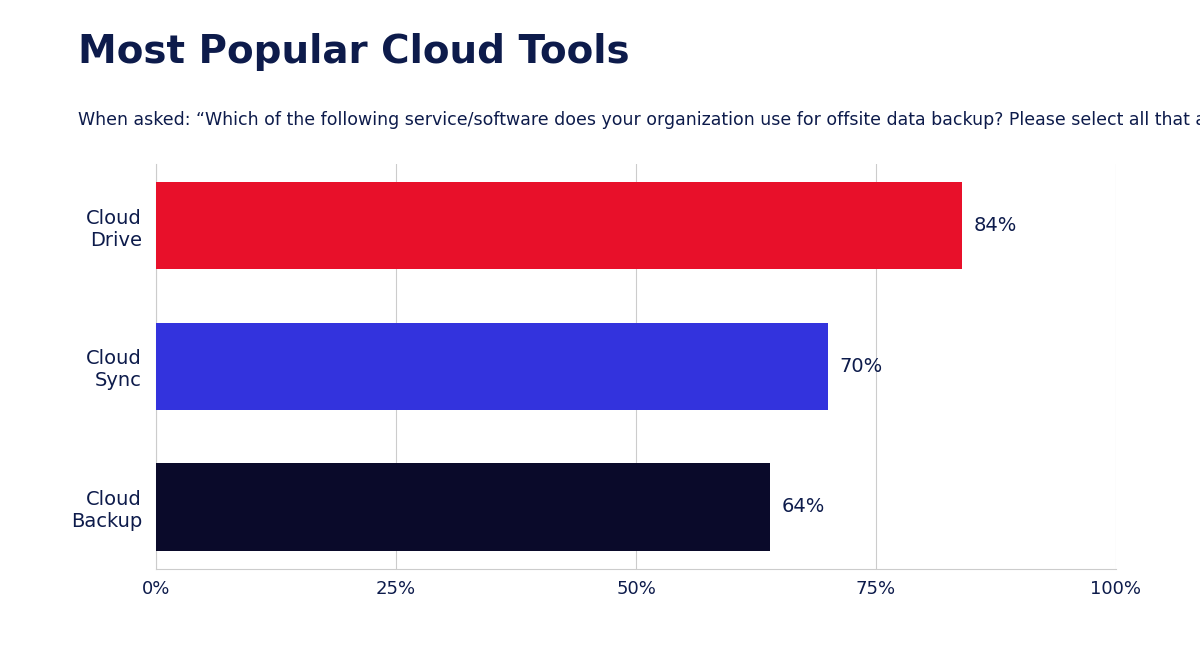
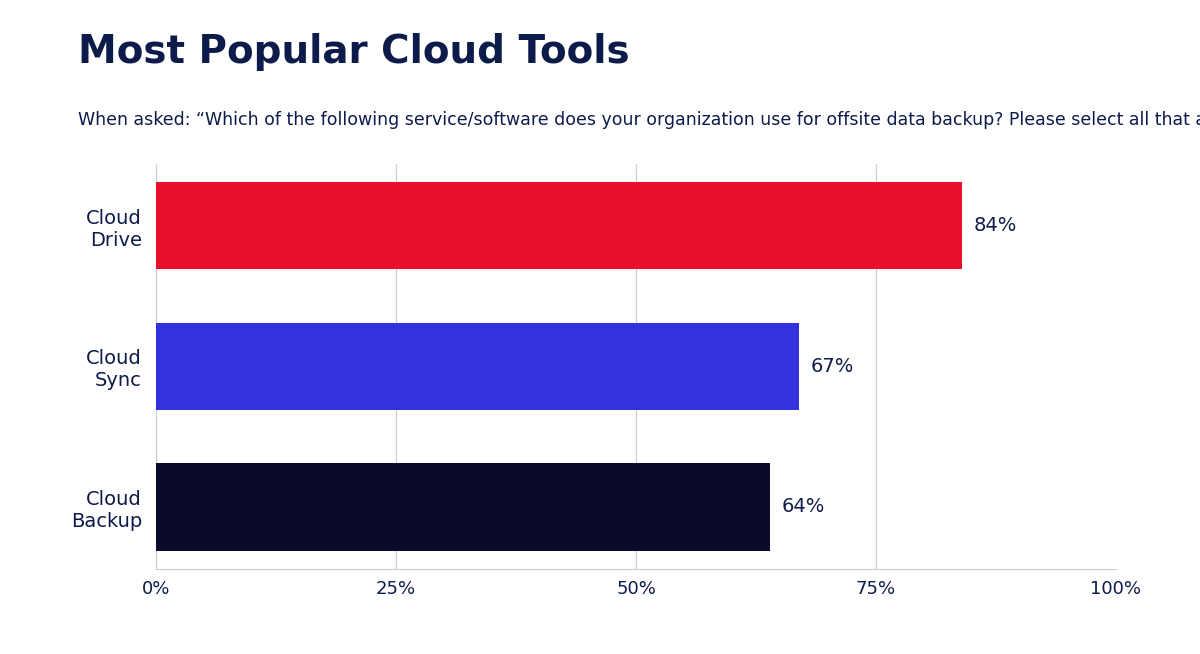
Cloud Sync: 70% -> 67%
